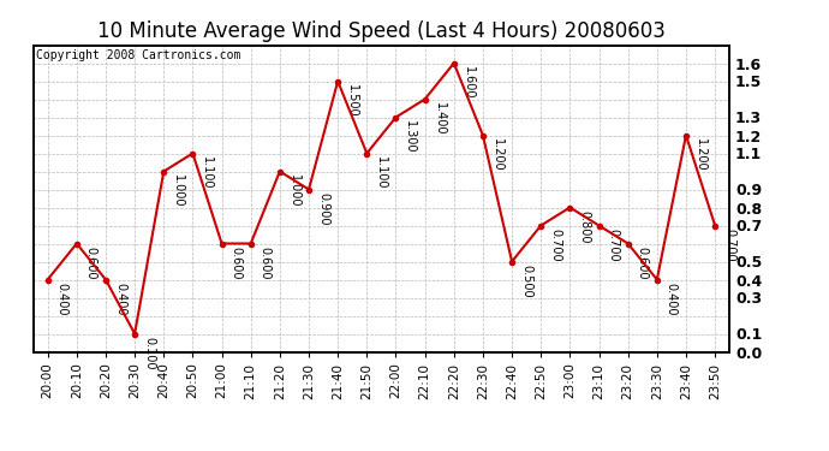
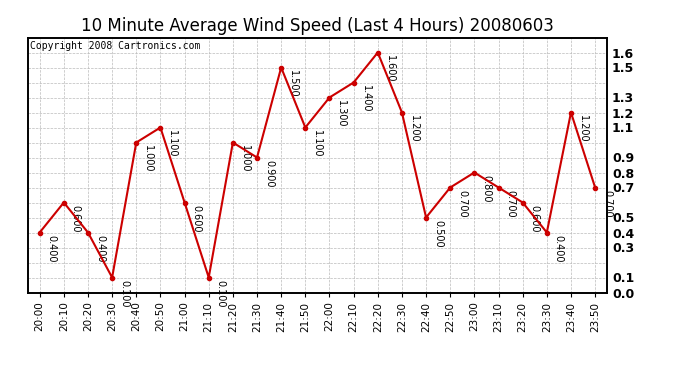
21:10: 0.600 -> 0.100
